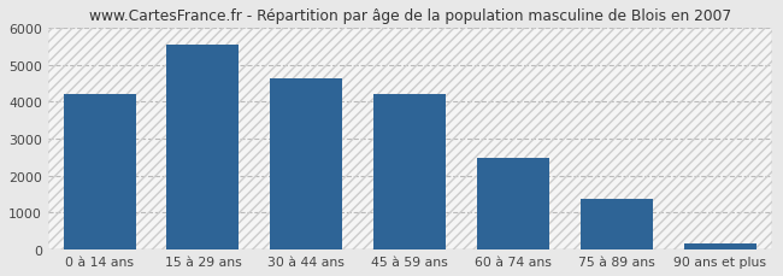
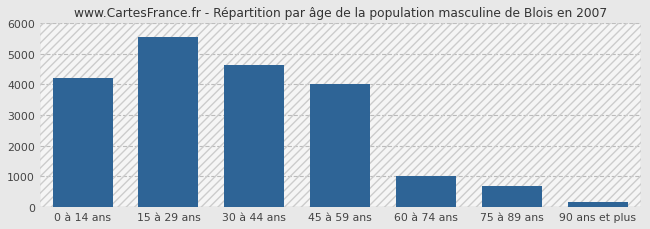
45 à 59 ans: 4200 -> 4000
60 à 74 ans: 2470 -> 1000
75 à 89 ans: 1370 -> 700
